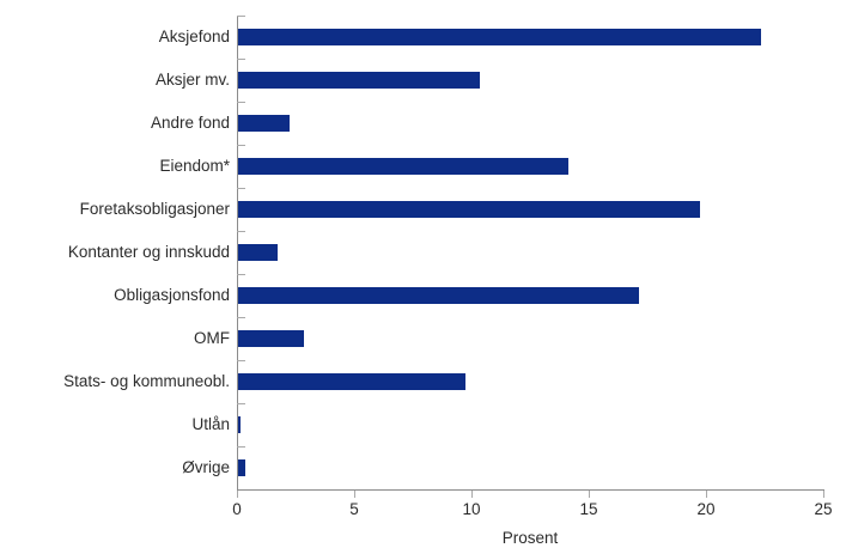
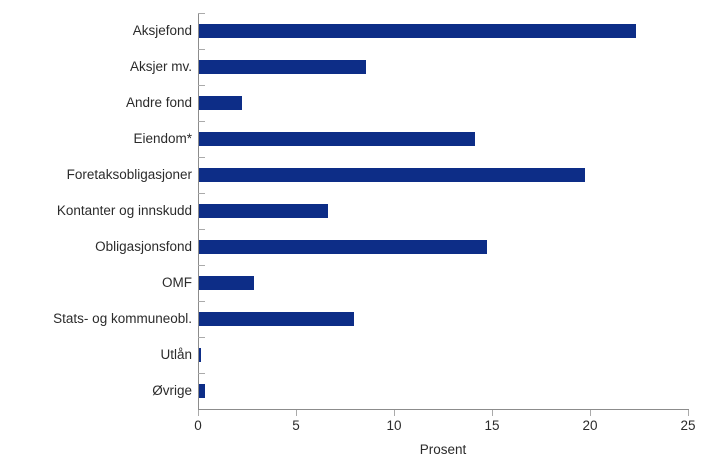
Aksjer mv.: 10.3 -> 8.5
Kontanter og innskudd: 1.7 -> 6.6
Obligasjonsfond: 17.1 -> 14.7
Stats- og kommuneobl.: 9.7 -> 7.9
